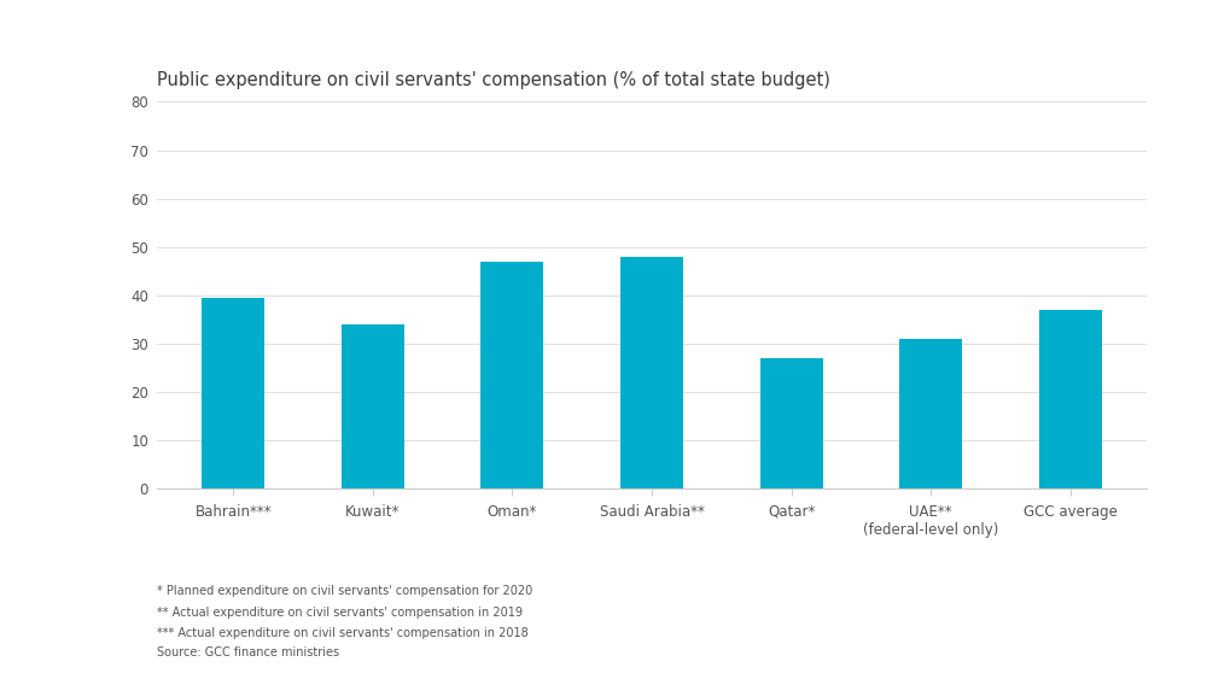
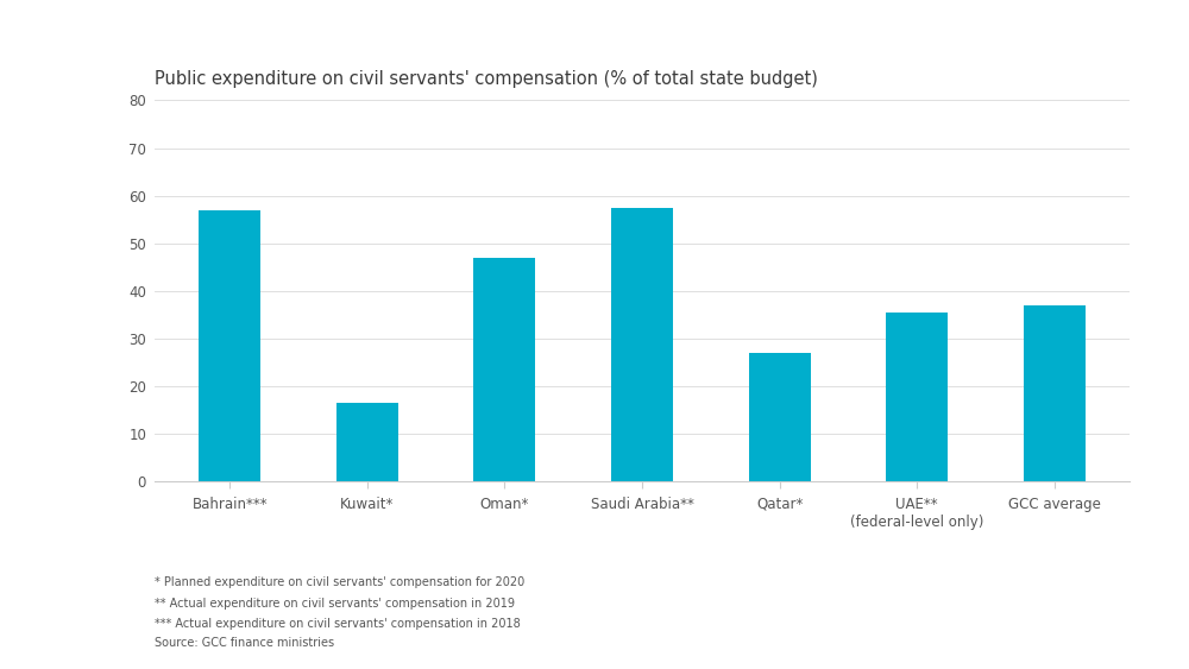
Bahrain***: 39.5 -> 57.0
Kuwait*: 34.0 -> 16.5
Saudi Arabia**: 48.0 -> 57.5
UAE** (federal-level only): 31.0 -> 35.5
